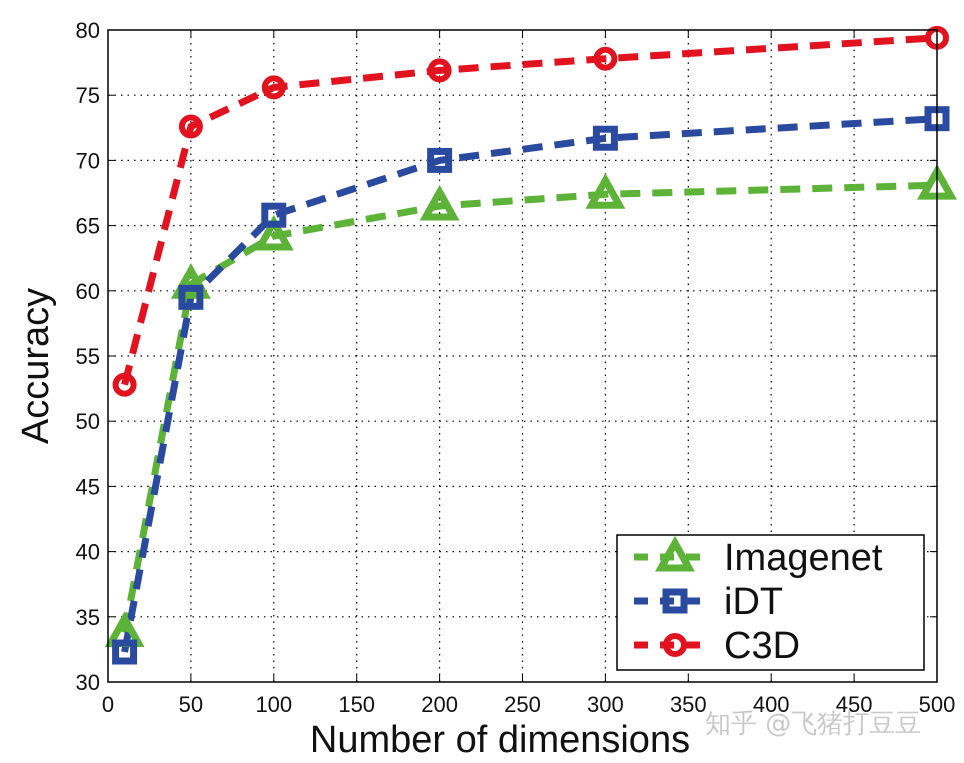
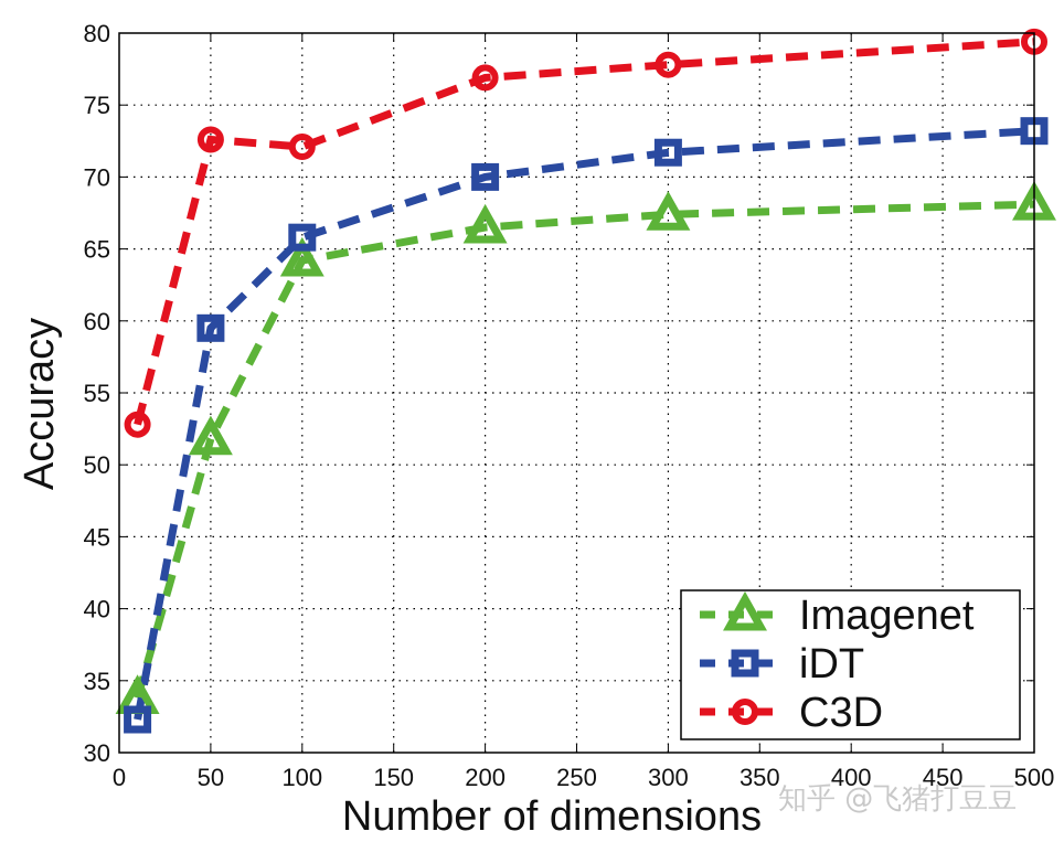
Imagenet/50: 60.5 -> 51.8
C3D/100: 75.6 -> 72.1
